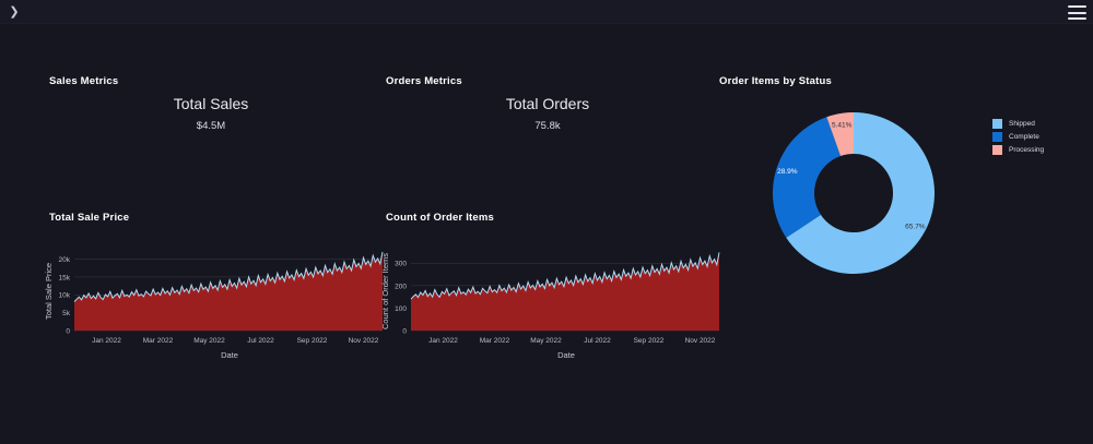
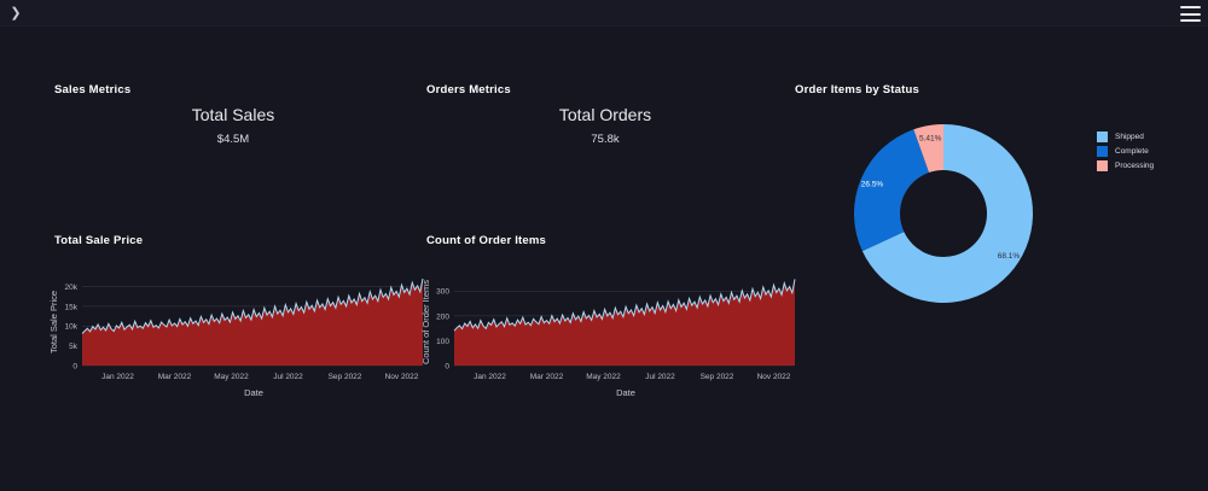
Order Items by Status/Shipped: 65.7% -> 68.1%
Order Items by Status/Complete: 28.9% -> 26.5%
